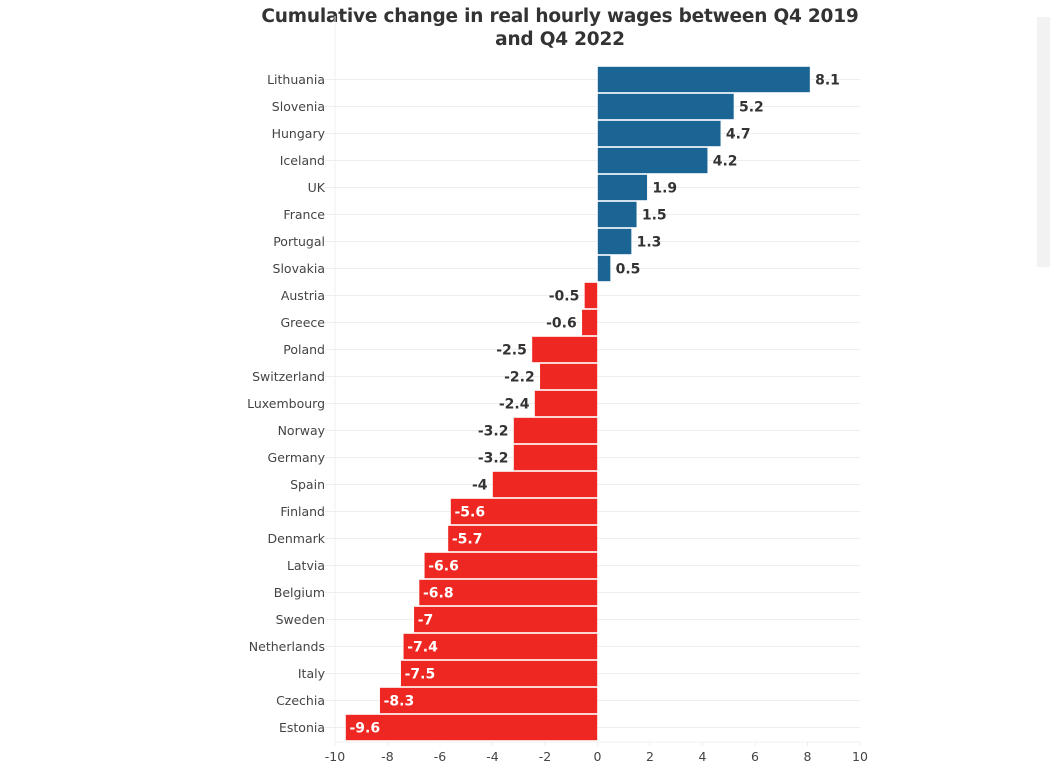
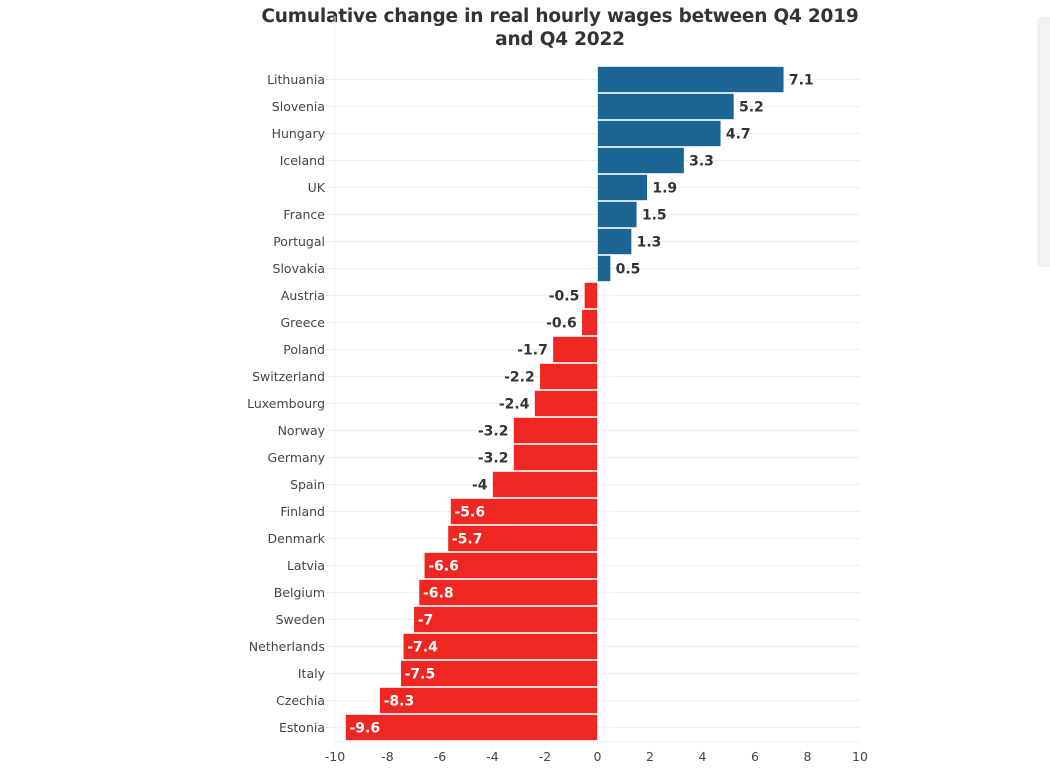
Lithuania: 8.1 -> 7.1
Iceland: 4.2 -> 3.3
Poland: -2.5 -> -1.7
